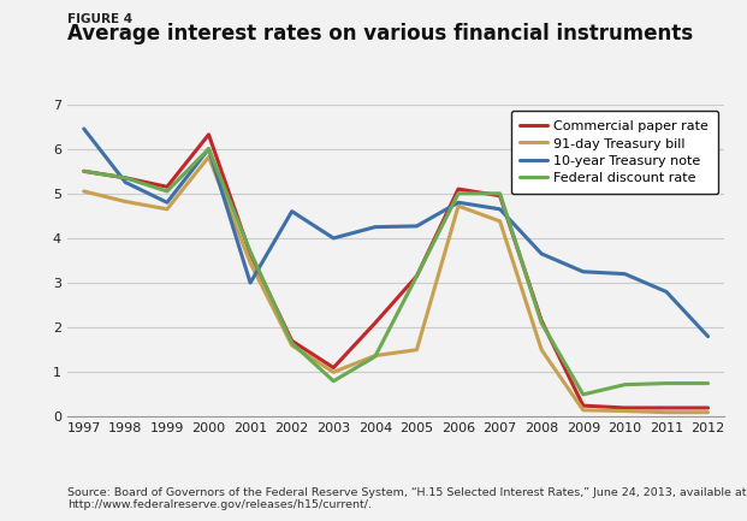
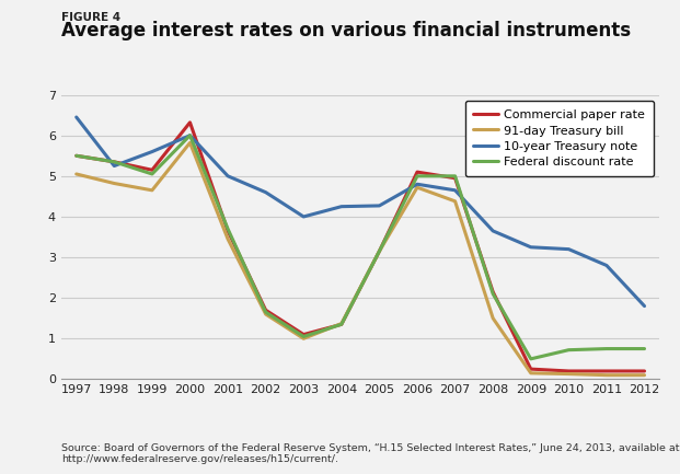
10-year Treasury note/1999: 4.80 -> 5.60
10-year Treasury note/2001: 3.00 -> 5.00
Federal discount rate/2003: 0.80 -> 1.05
Commercial paper rate/2004: 2.10 -> 1.35
91-day Treasury bill/2005: 1.50 -> 3.15
